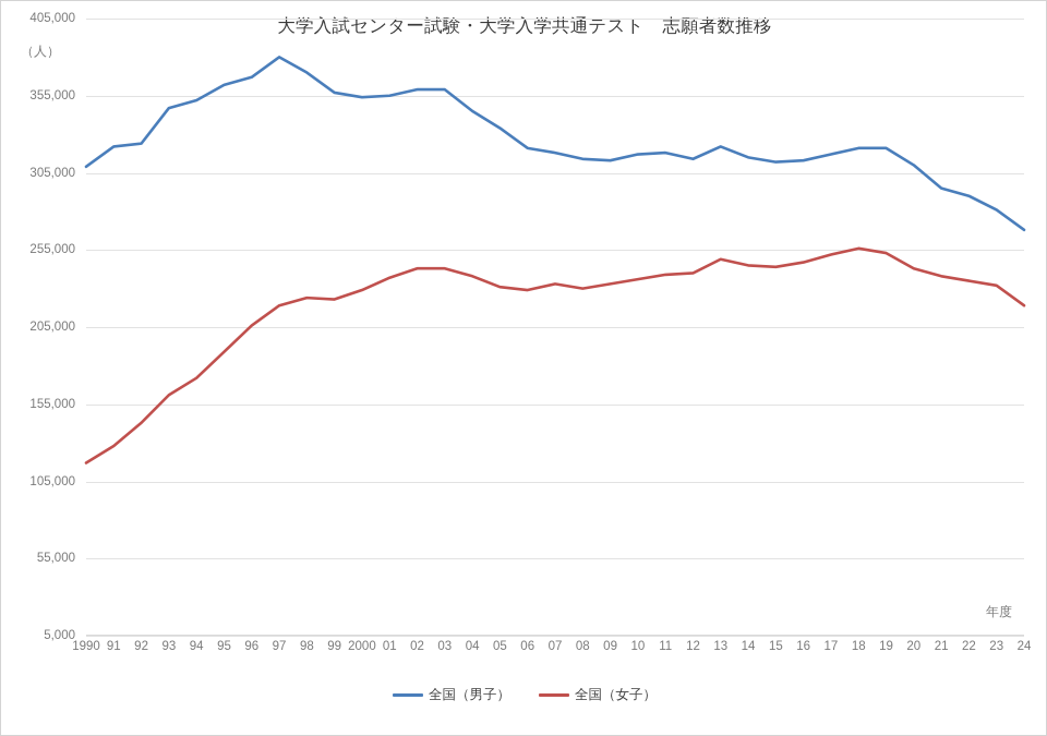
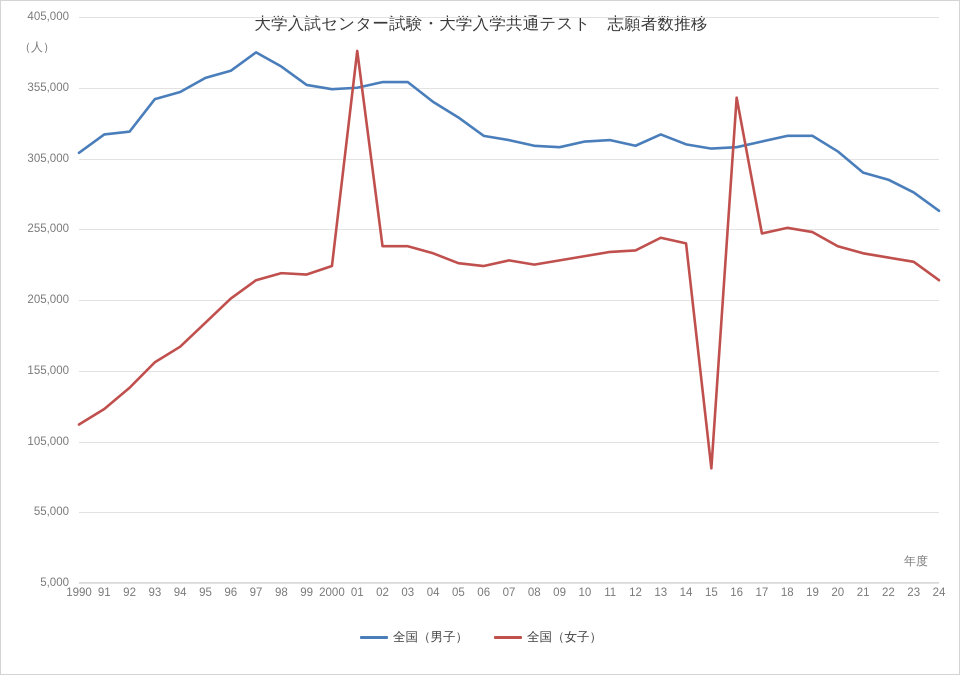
全国（女子）/01: 237000 -> 381000
全国（女子）/15: 244000 -> 86000
全国（女子）/16: 247000 -> 348000
